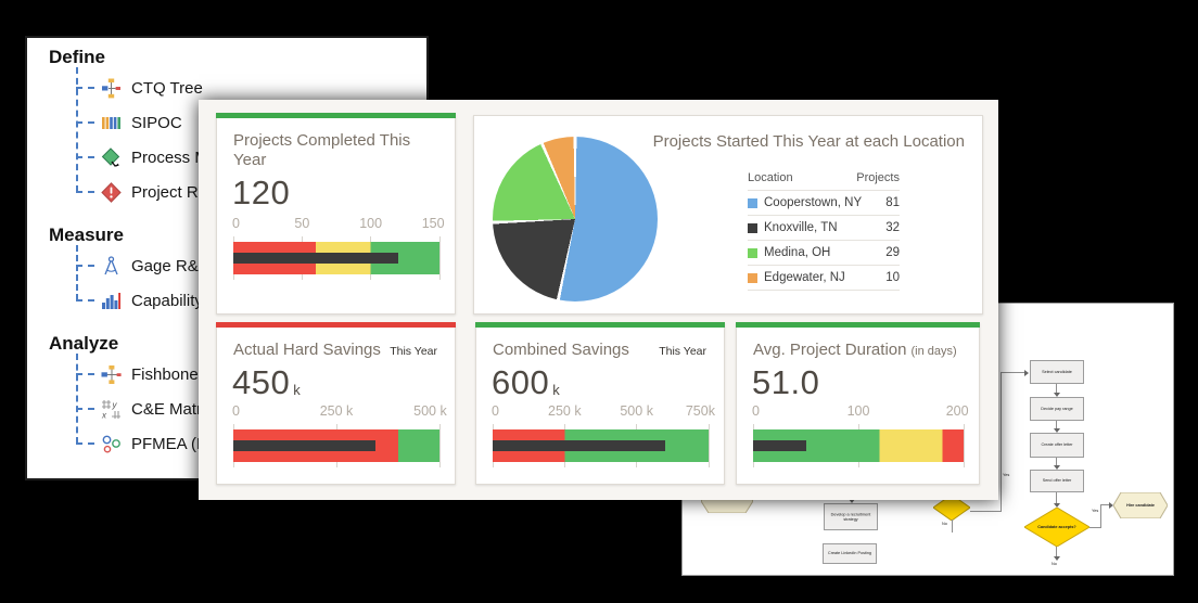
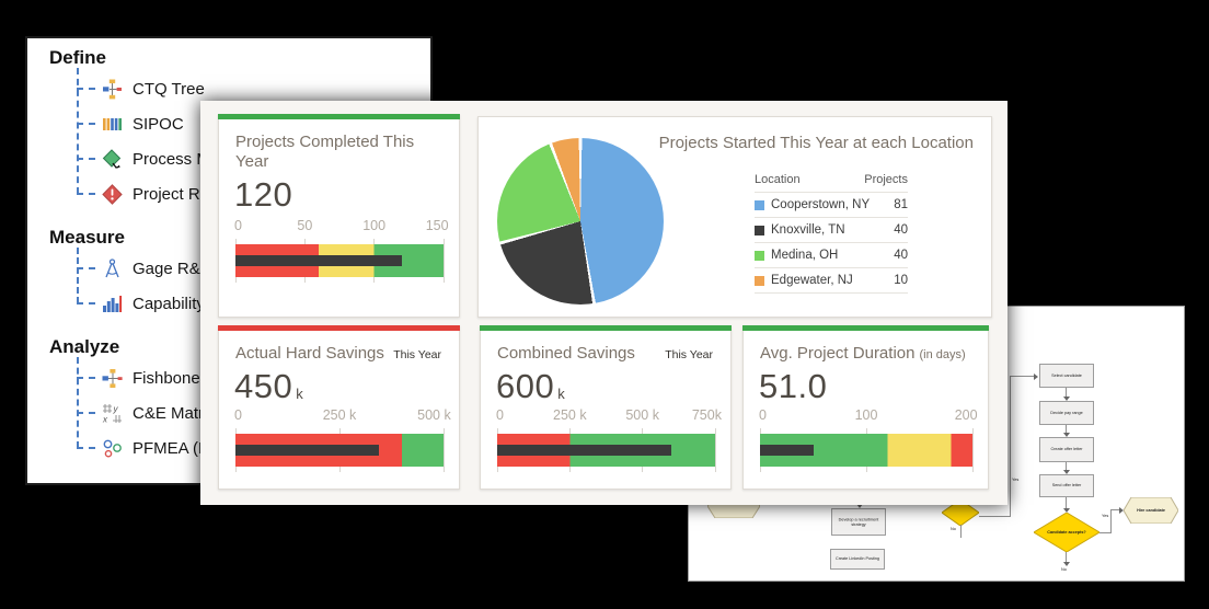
Projects Started This Year at each Location/Knoxville, TN: 32 -> 40
Projects Started This Year at each Location/Medina, OH: 29 -> 40
